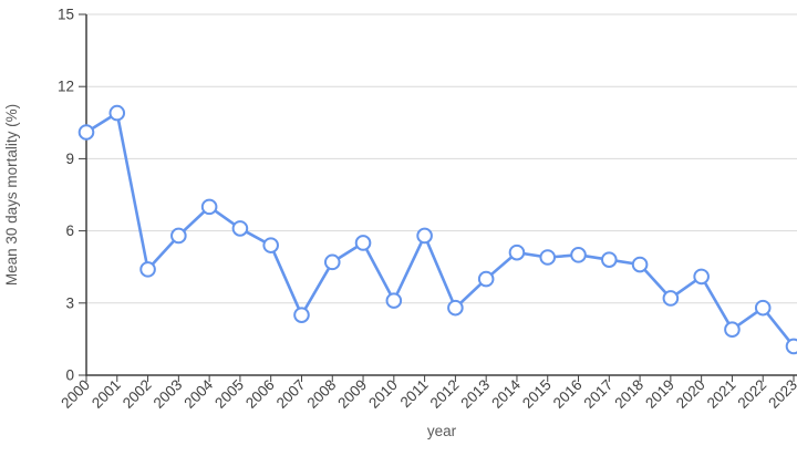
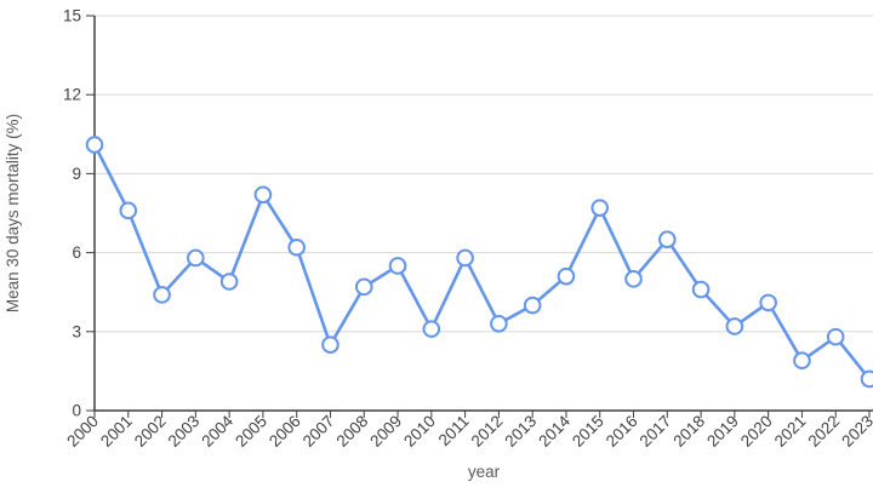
2001: 10.9 -> 7.6
2004: 7.0 -> 4.9
2005: 6.1 -> 8.2
2006: 5.4 -> 6.2
2012: 2.8 -> 3.3
2015: 4.9 -> 7.7
2017: 4.8 -> 6.5
